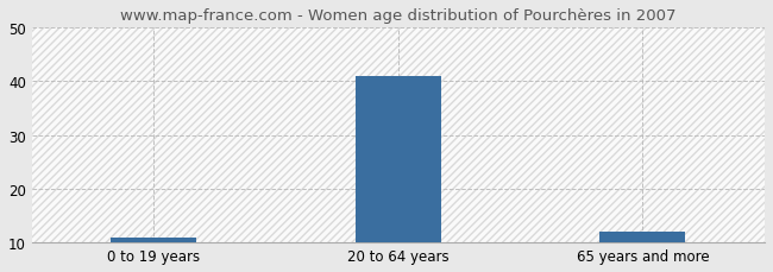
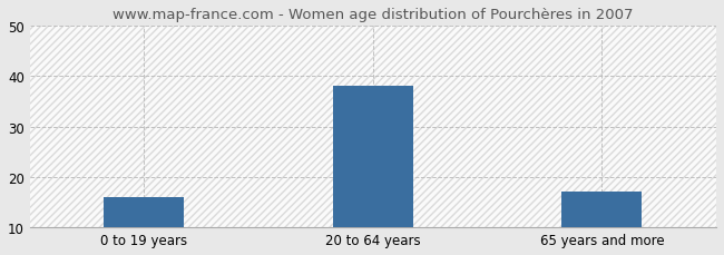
0 to 19 years: 11 -> 16
20 to 64 years: 41 -> 38
65 years and more: 12 -> 17
